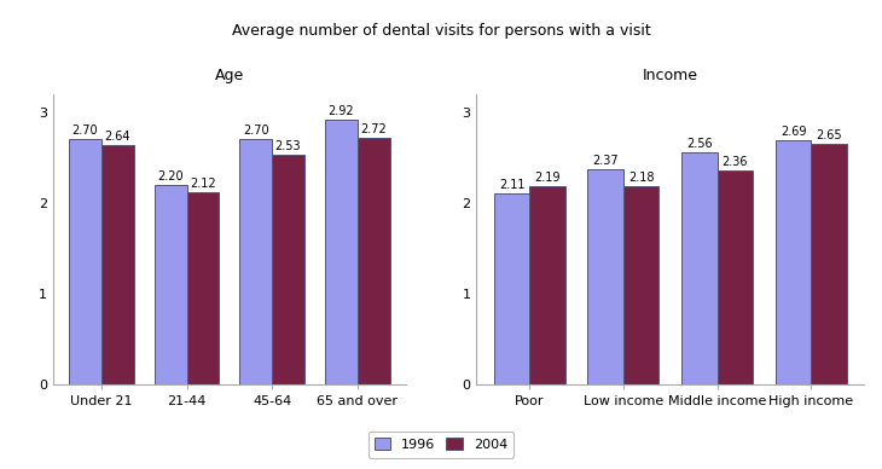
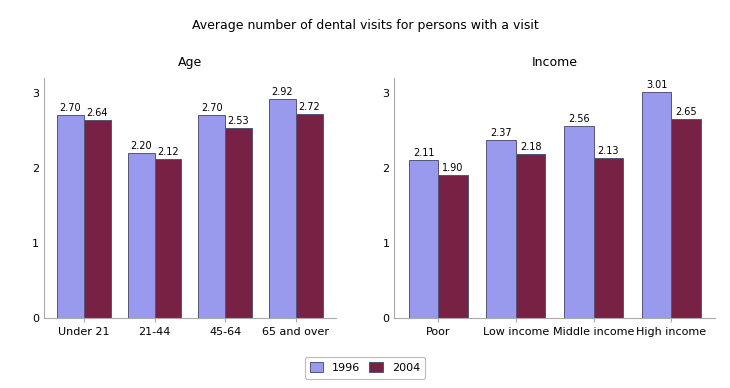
Income/2004/Poor: 2.19 -> 1.90
Income/2004/Middle income: 2.36 -> 2.13
Income/1996/High income: 2.69 -> 3.01
